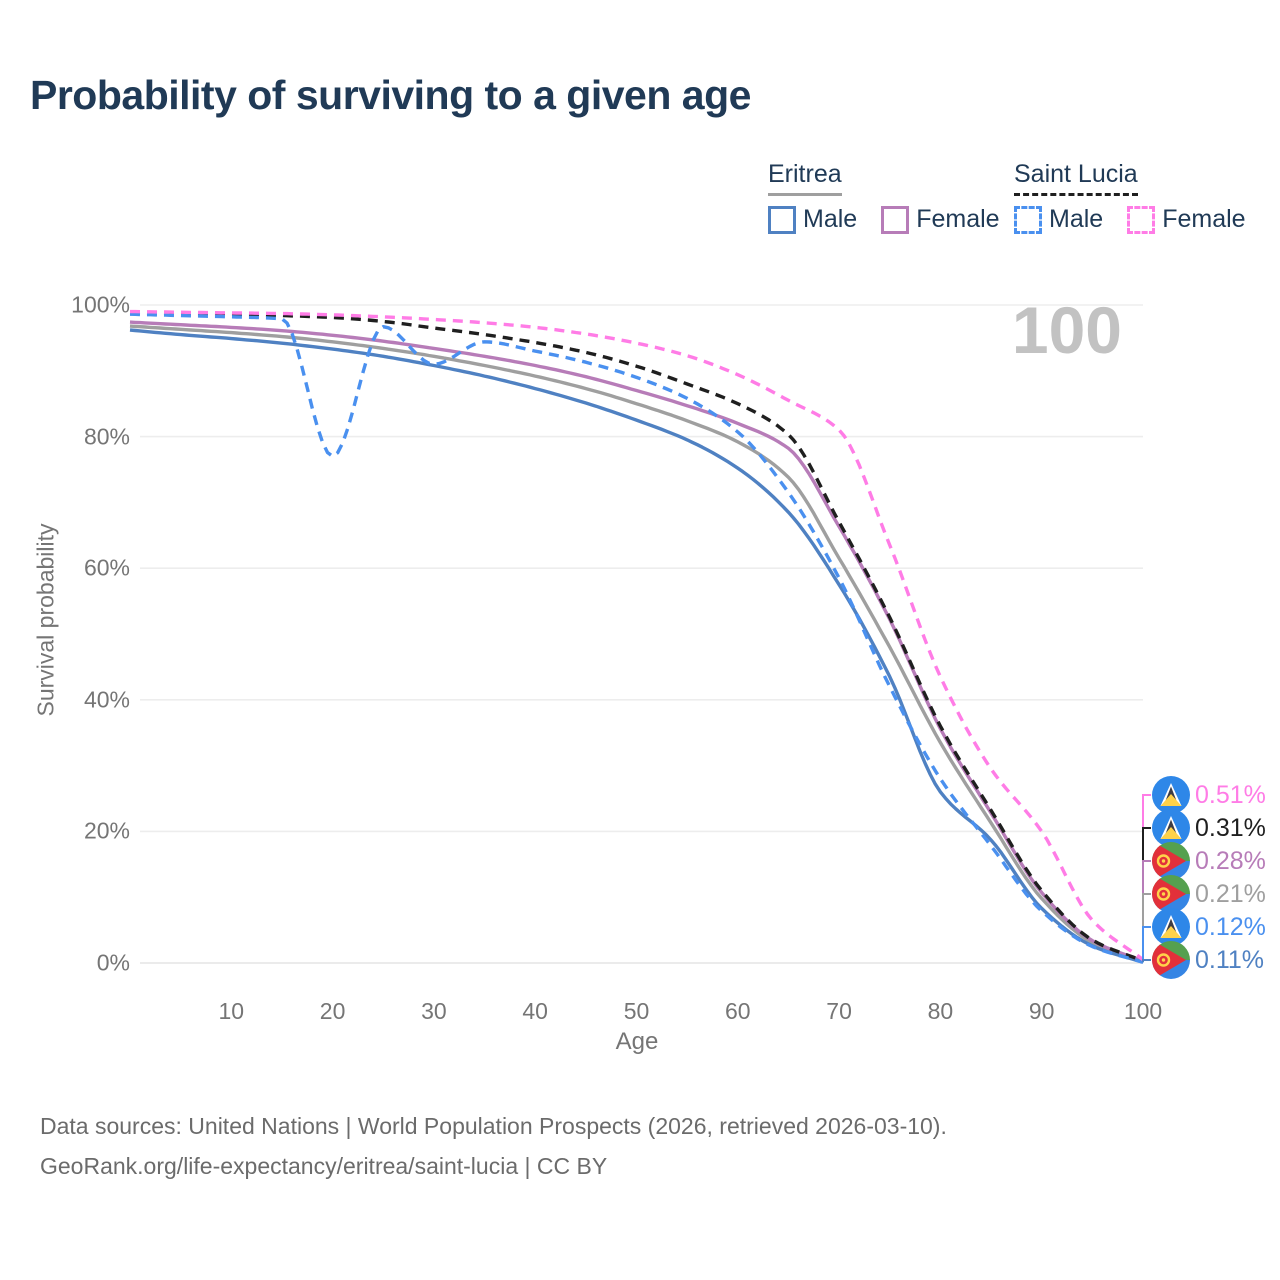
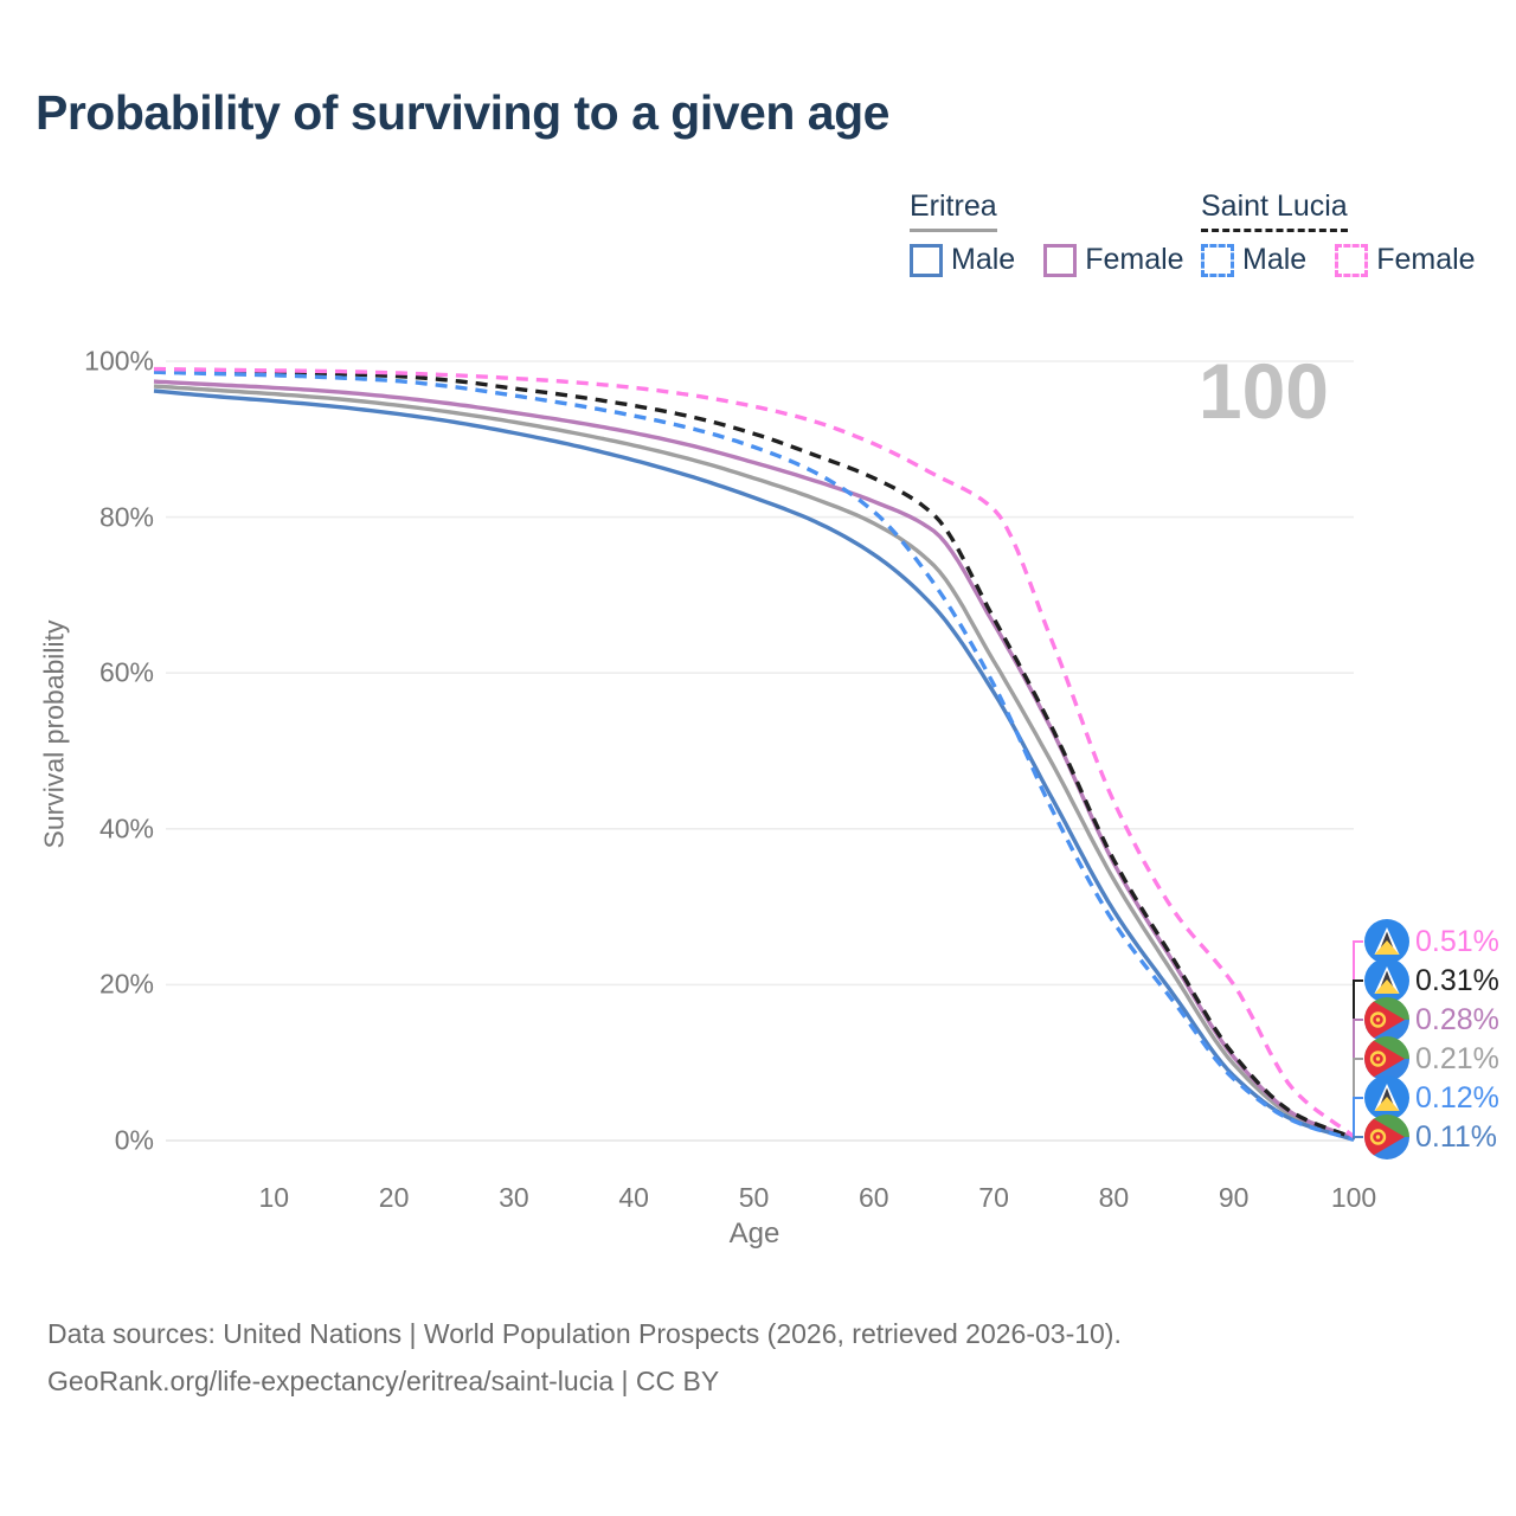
Saint Lucia Male/20: 77% -> 98%
Saint Lucia Male/30: 91% -> 96%
Eritrea Male/80: 26% -> 30%
